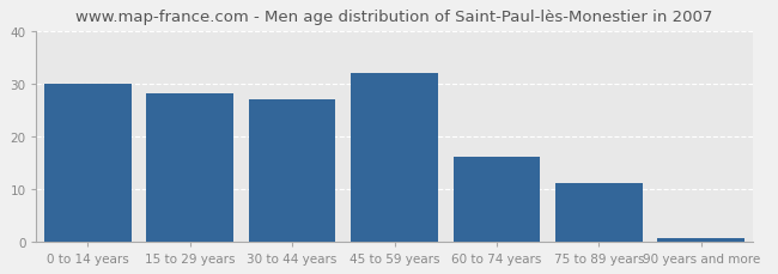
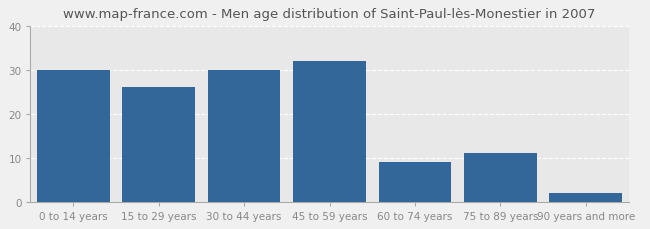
15 to 29 years: 28.0 -> 26.0
30 to 44 years: 27.0 -> 30.0
60 to 74 years: 16.0 -> 9.0
90 years and more: 0.5 -> 2.0
